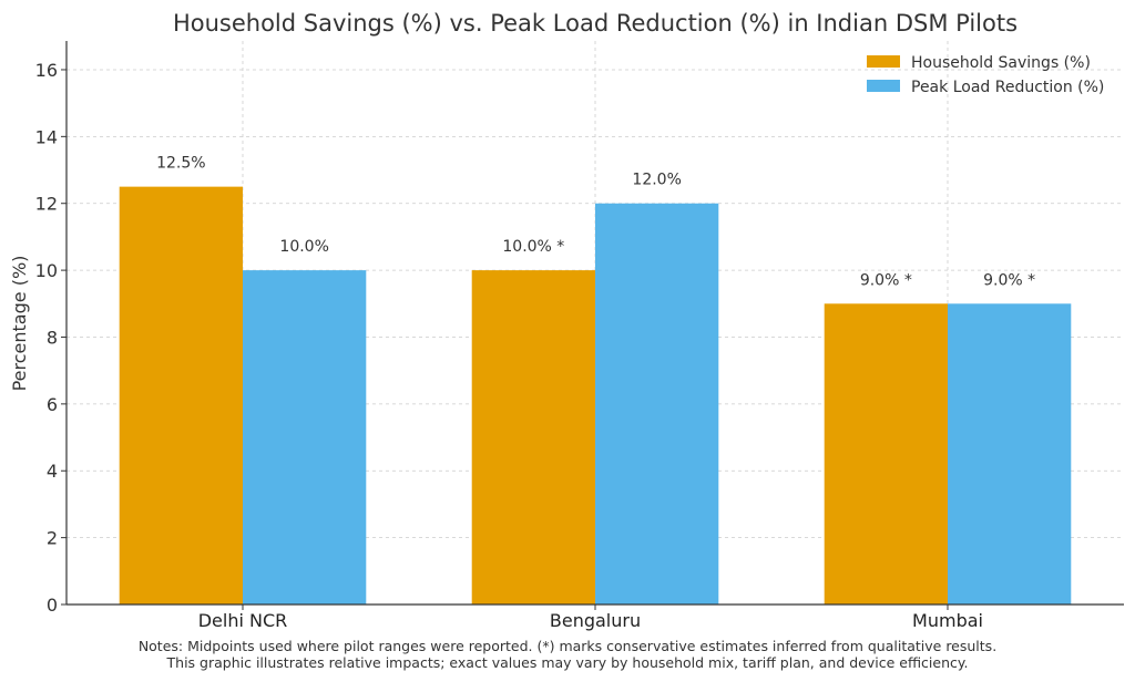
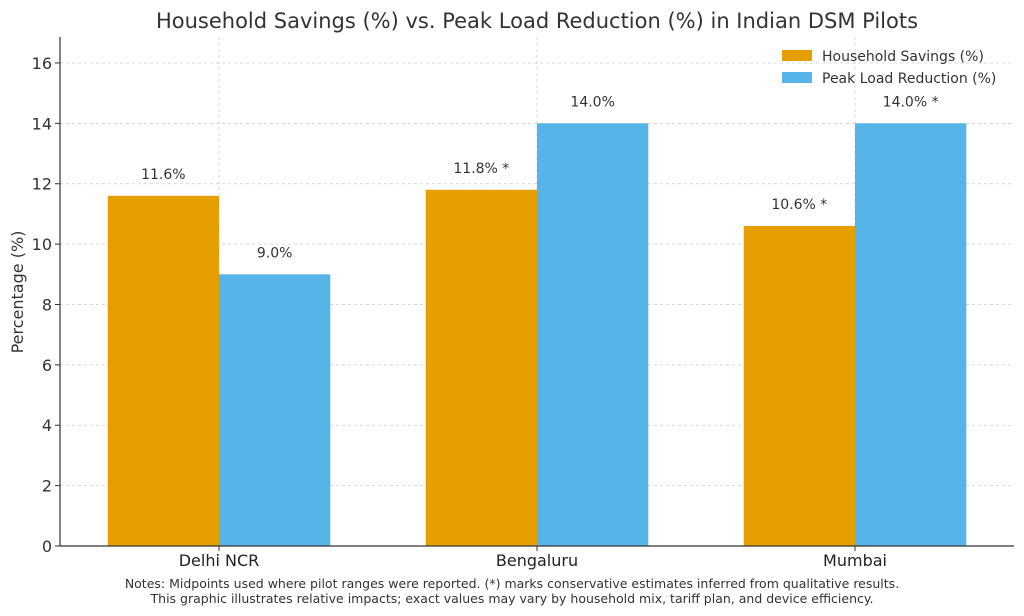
Household Savings (%)/Delhi NCR: 12.5% -> 11.6%
Peak Load Reduction (%)/Delhi NCR: 10.0% -> 9.0%
Household Savings (%)/Bengaluru: 10.0% -> 11.8%
Peak Load Reduction (%)/Bengaluru: 12.0% -> 14.0%
Household Savings (%)/Mumbai: 9.0% -> 10.6%
Peak Load Reduction (%)/Mumbai: 9.0% -> 14.0%
